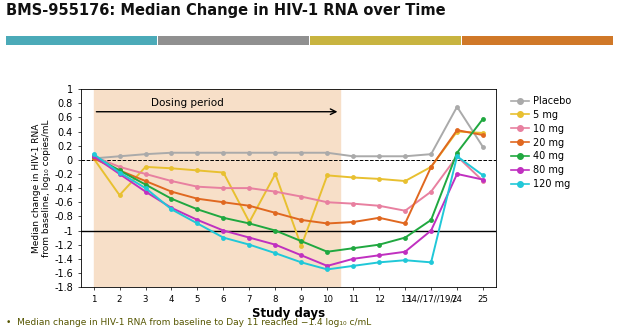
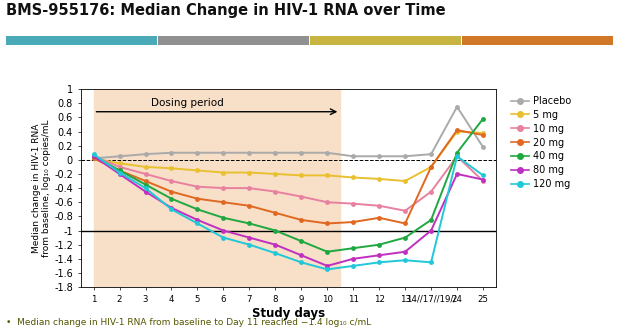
5 mg/2: -0.50 -> -0.05
5 mg/7: -0.88 -> -0.18
5 mg/9: -1.22 -> -0.22
